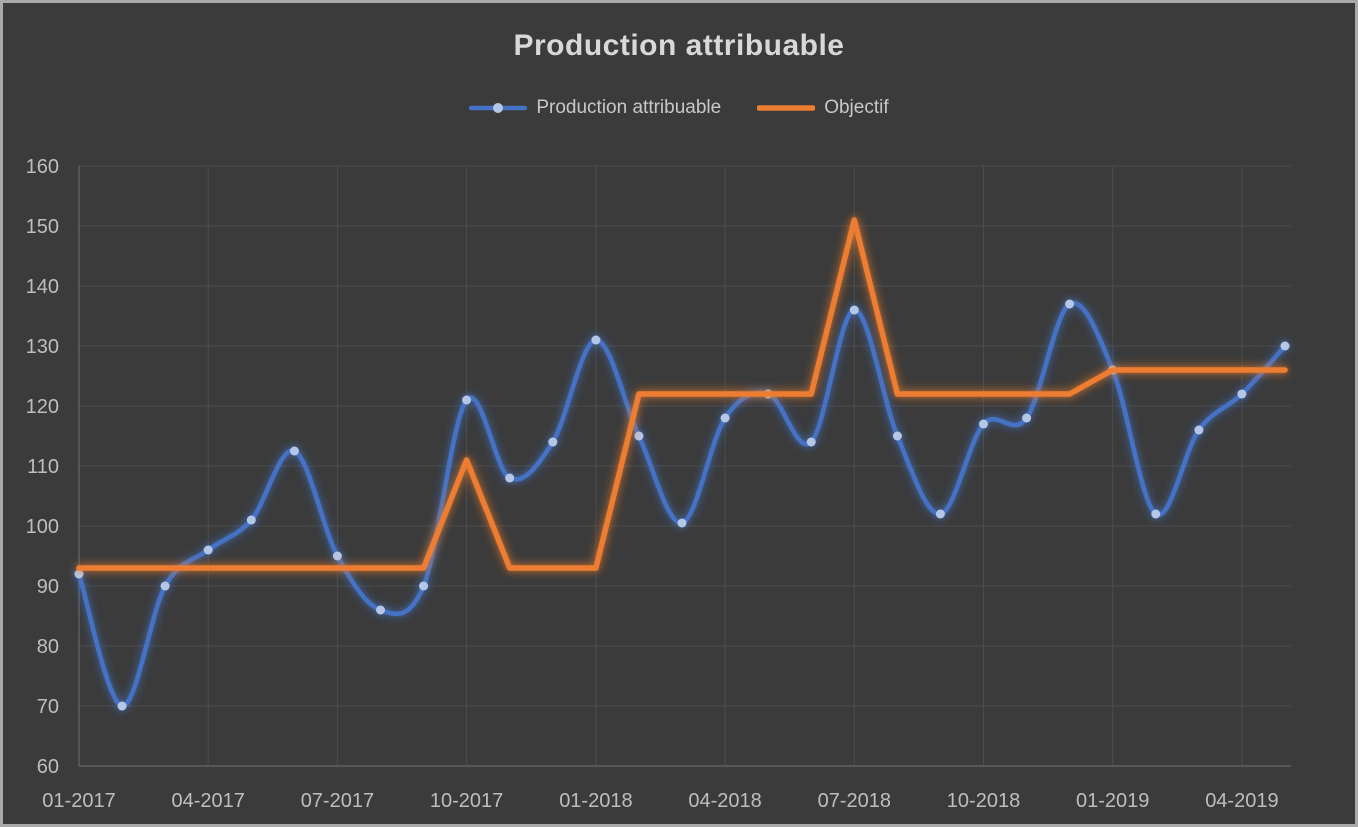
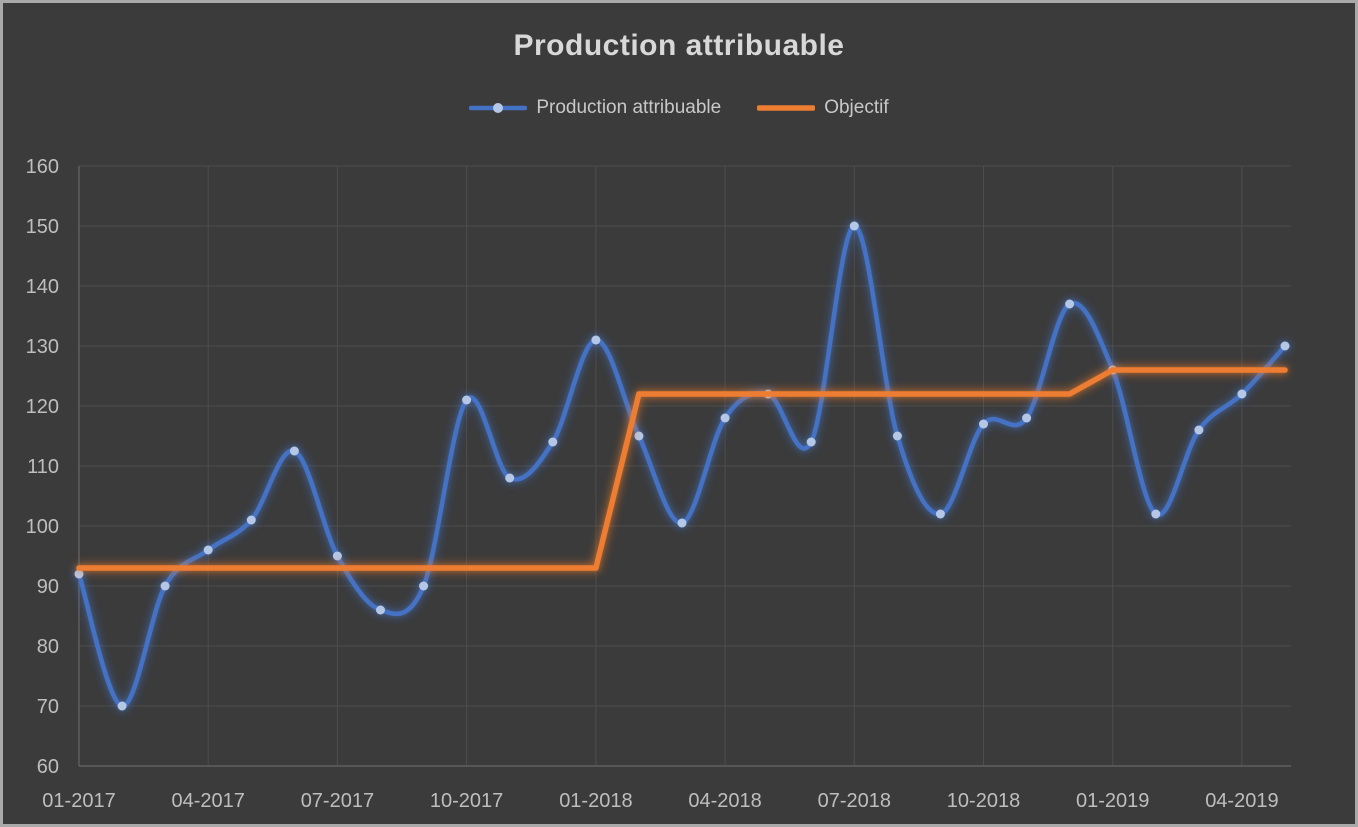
Objectif/10-2017: 111 -> 93
Production attribuable/07-2018: 136 -> 150
Objectif/07-2018: 151 -> 122
